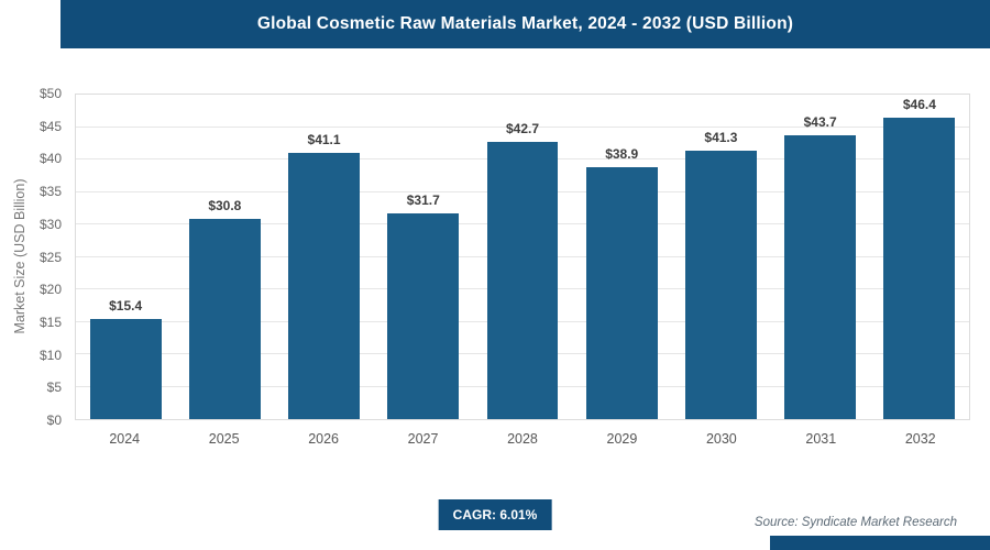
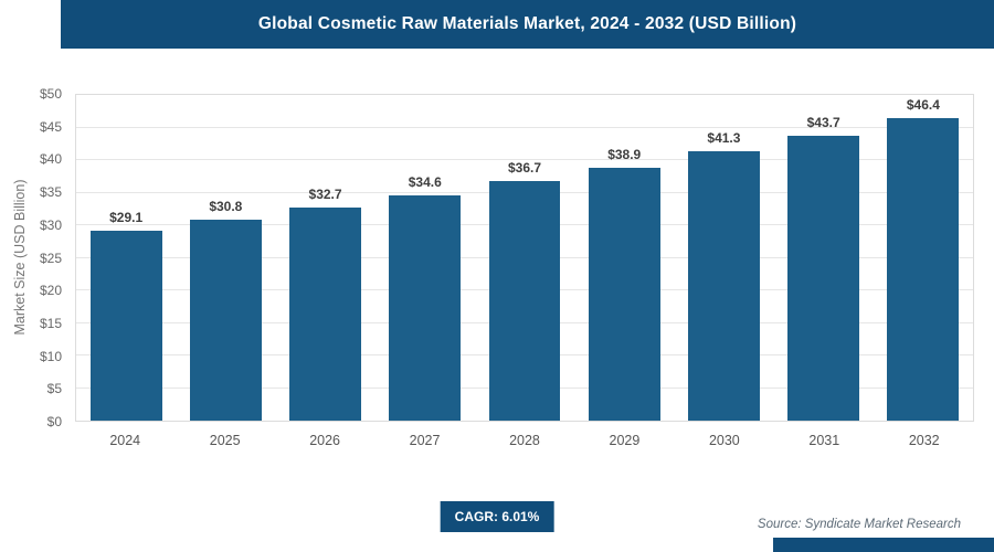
2024: $15.4 -> $29.1
2026: $41.1 -> $32.7
2027: $31.7 -> $34.6
2028: $42.7 -> $36.7
